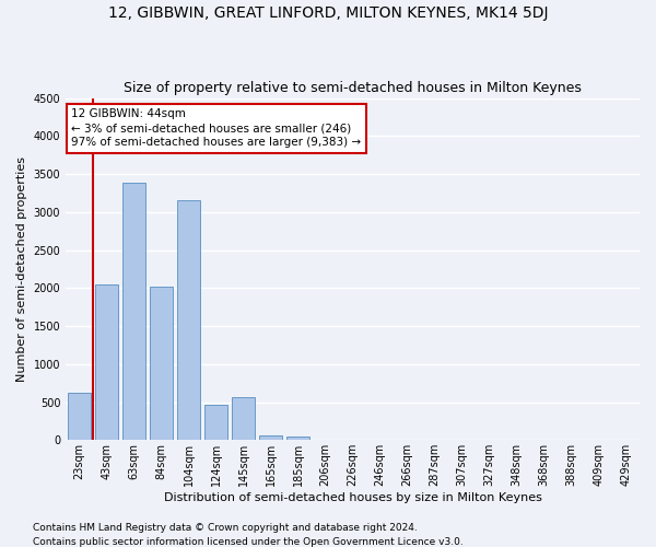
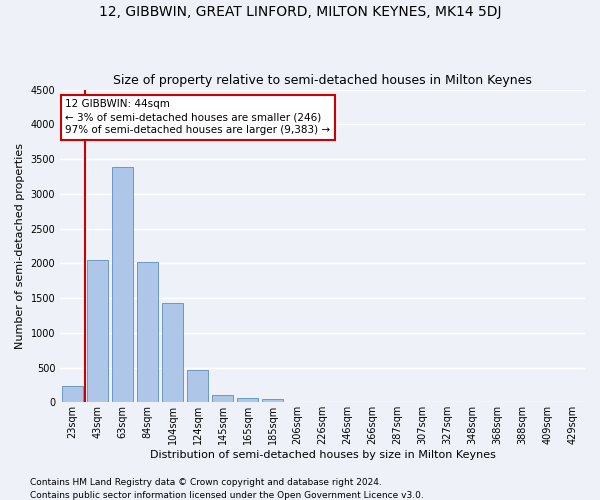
23sqm: 620 -> 240
104sqm: 3160 -> 1430
145sqm: 560 -> 100
